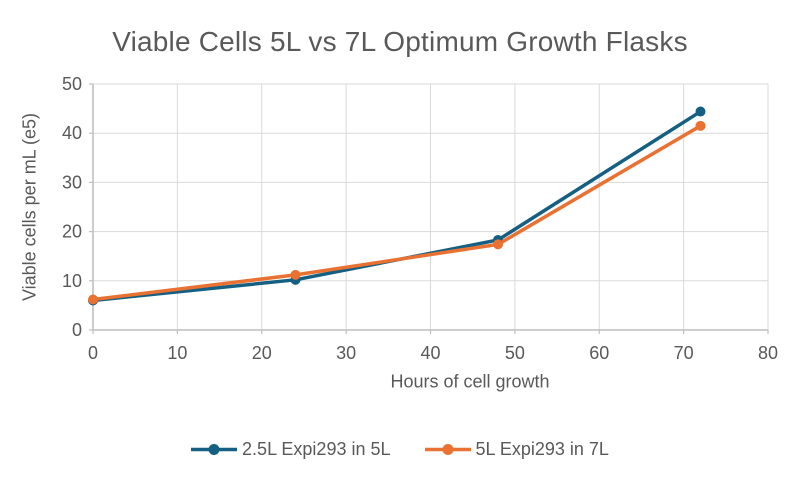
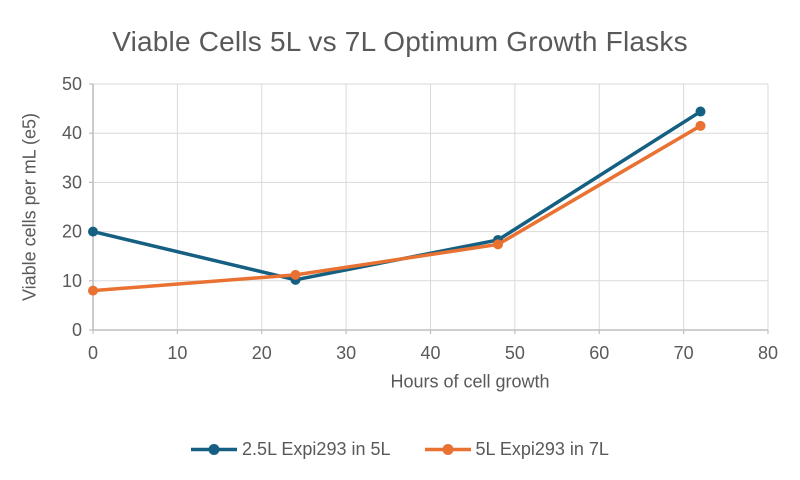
2.5L Expi293 in 5L/0: 6 -> 20
5L Expi293 in 7L/0: 6 -> 8
